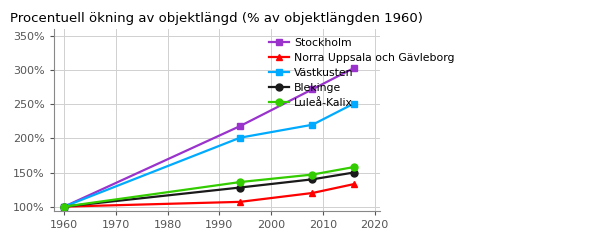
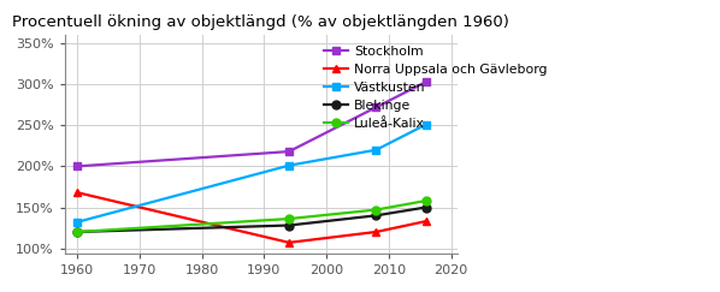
Stockholm/1960: 100% -> 200%
Norra Uppsala och Gävleborg/1960: 100% -> 168%
Västkusten/1960: 100% -> 132%
Blekinge/1960: 100% -> 120%
Luleå-Kalix/1960: 100% -> 120%
